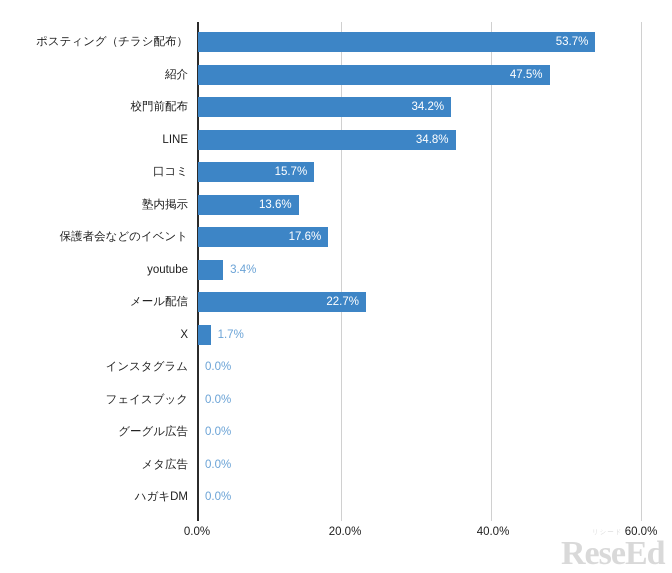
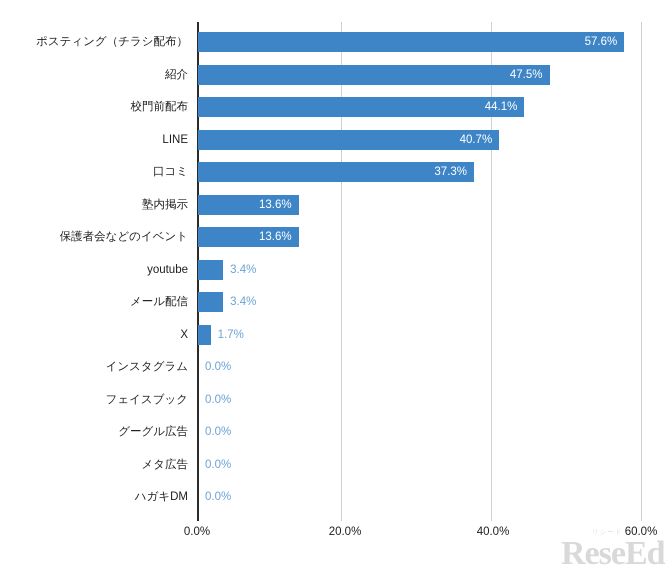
ポスティング（チラシ配布）: 53.7% -> 57.6%
校門前配布: 34.2% -> 44.1%
LINE: 34.8% -> 40.7%
口コミ: 15.7% -> 37.3%
保護者会などのイベント: 17.6% -> 13.6%
メール配信: 22.7% -> 3.4%
